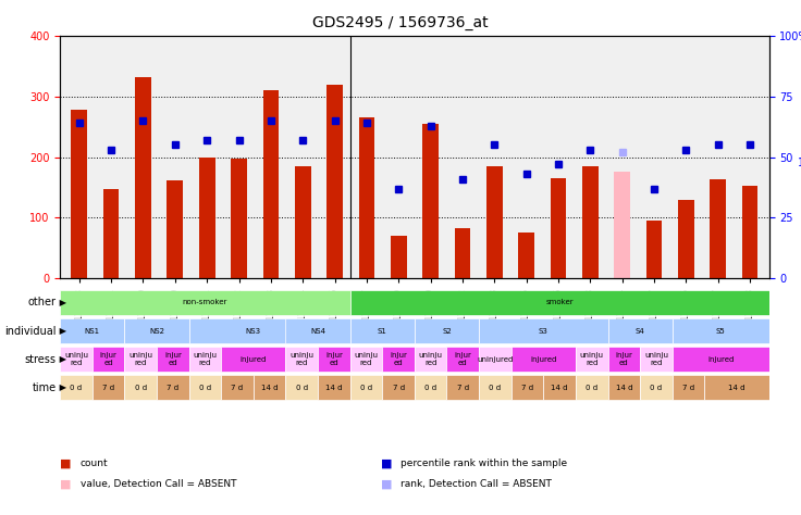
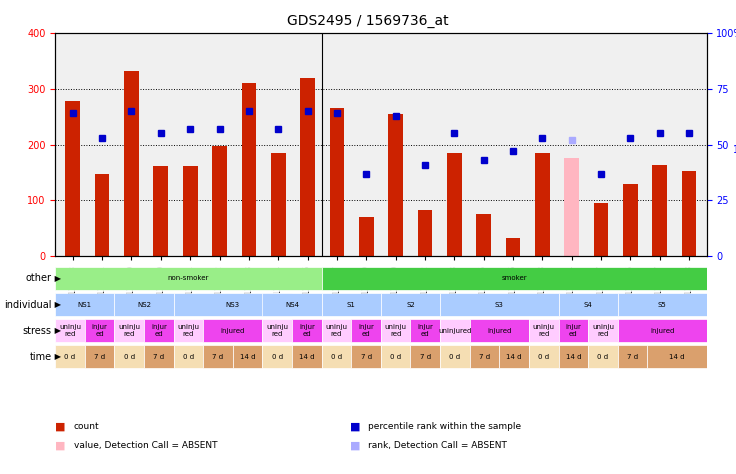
GSM122541: 200 -> 162
GSM122536: 165 -> 32
